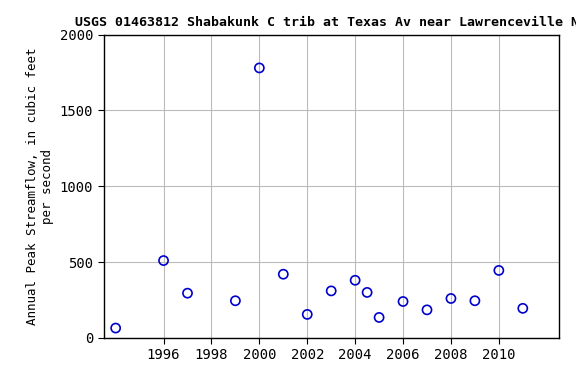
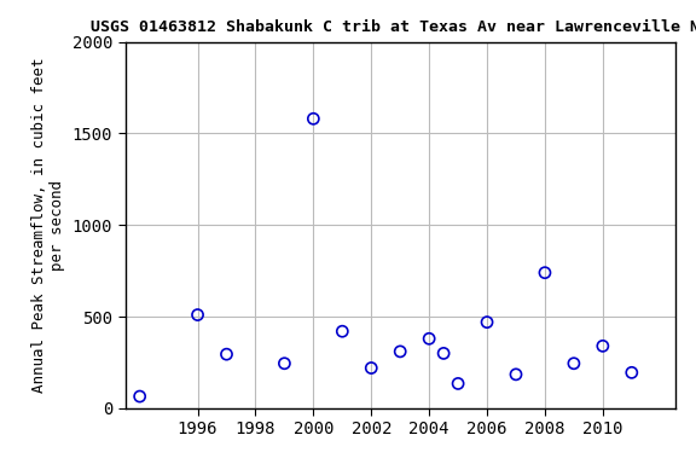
2000: 1780 -> 1580
2002: 160 -> 220
2006: 240 -> 470
2008: 260 -> 740
2010: 440 -> 340
